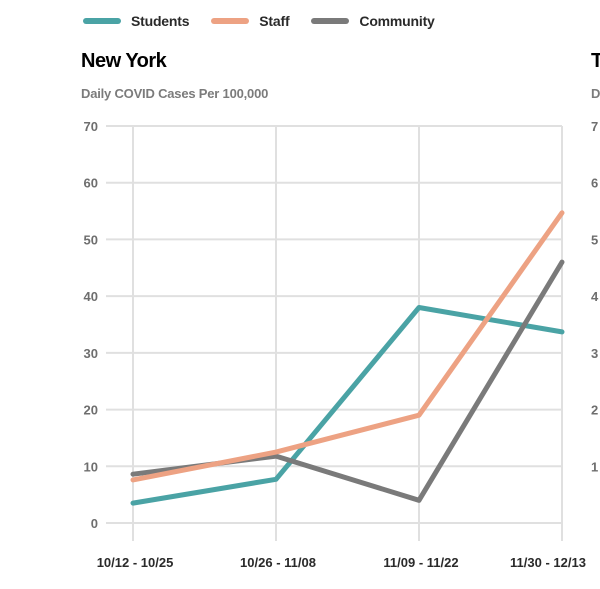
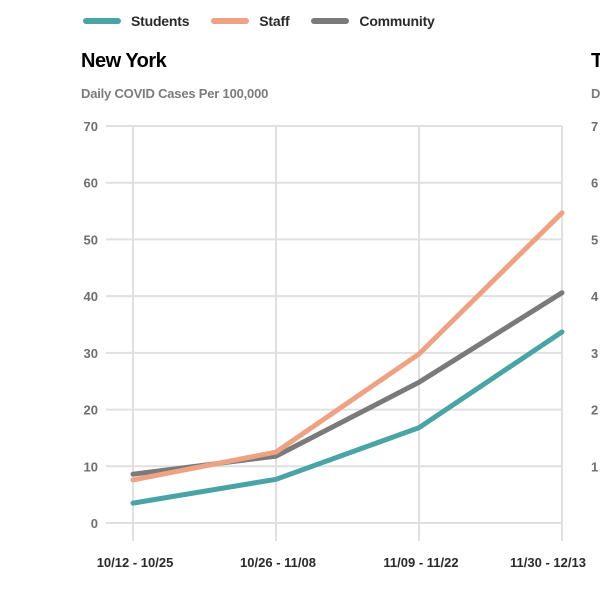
Students/11/09 - 11/22: 38 -> 17
Staff/11/09 - 11/22: 19 -> 30
Community/11/09 - 11/22: 4 -> 25
Community/11/30 - 12/13: 46 -> 41
